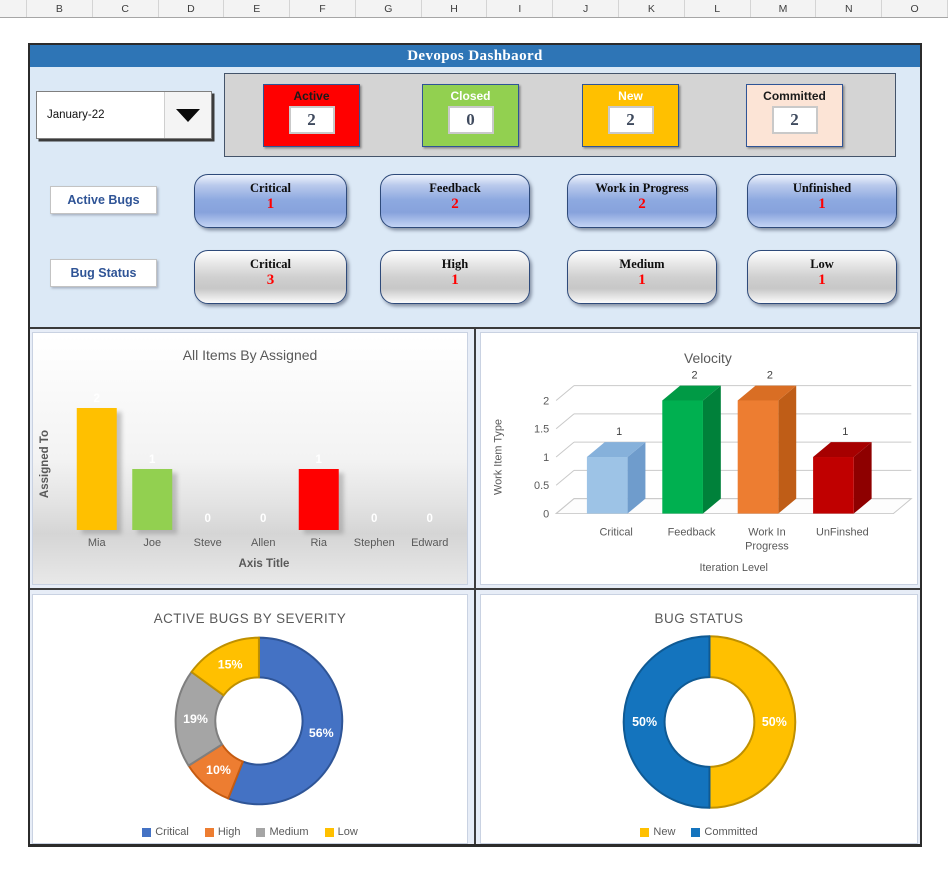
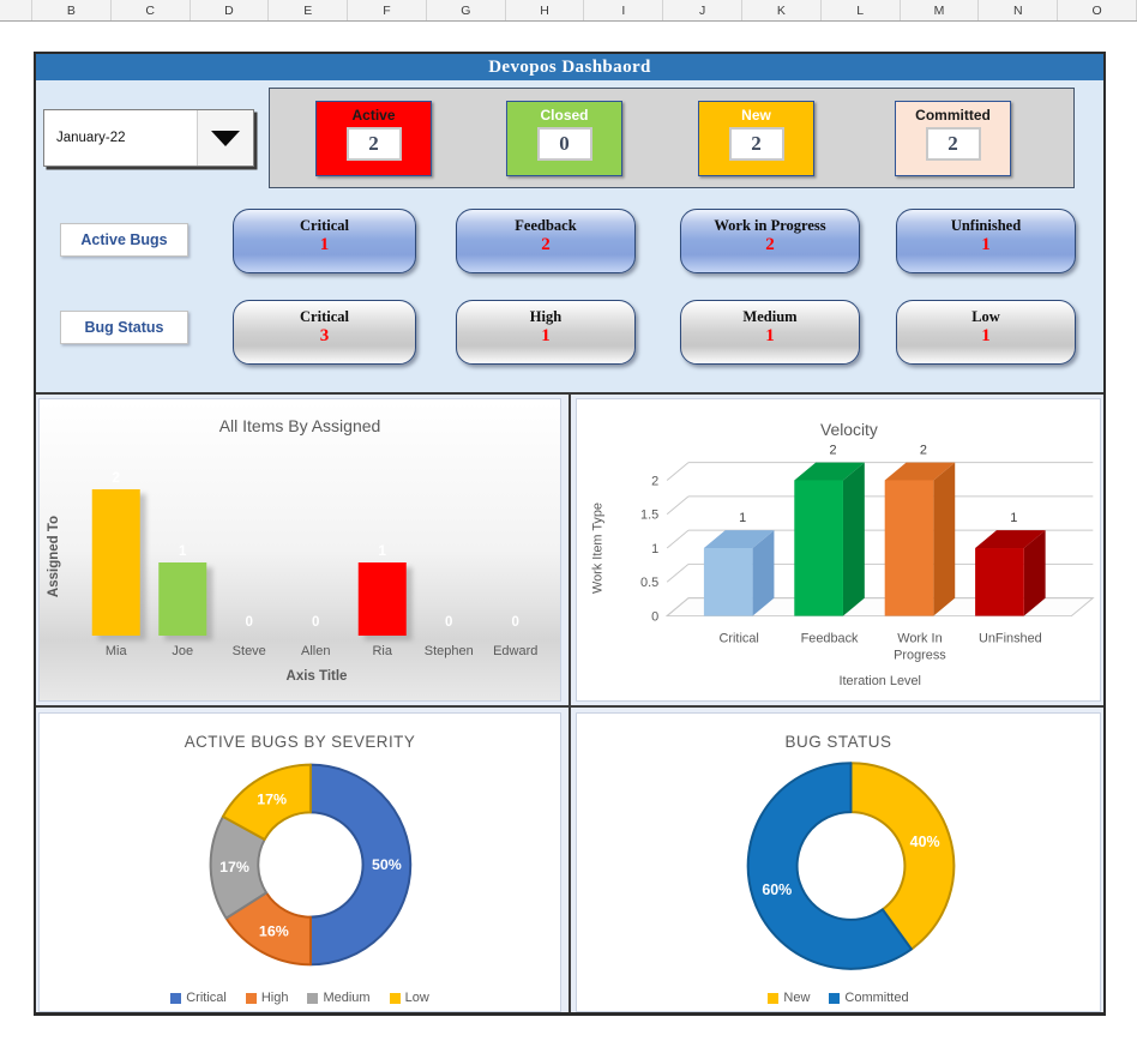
ACTIVE BUGS BY SEVERITY/Critical: 56% -> 50%
ACTIVE BUGS BY SEVERITY/High: 10% -> 16%
ACTIVE BUGS BY SEVERITY/Medium: 19% -> 17%
ACTIVE BUGS BY SEVERITY/Low: 15% -> 17%
BUG STATUS/New: 50% -> 40%
BUG STATUS/Committed: 50% -> 60%
